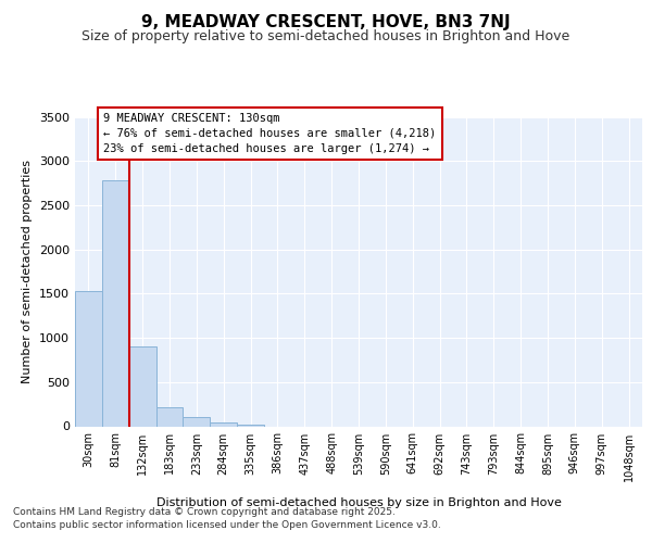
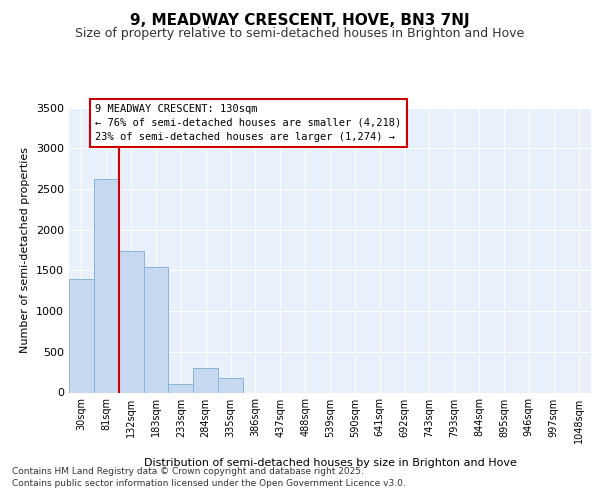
30sqm: 1530 -> 1400
81sqm: 2780 -> 2620
132sqm: 900 -> 1740
183sqm: 220 -> 1540
284sqm: 40 -> 300
335sqm: 20 -> 180
